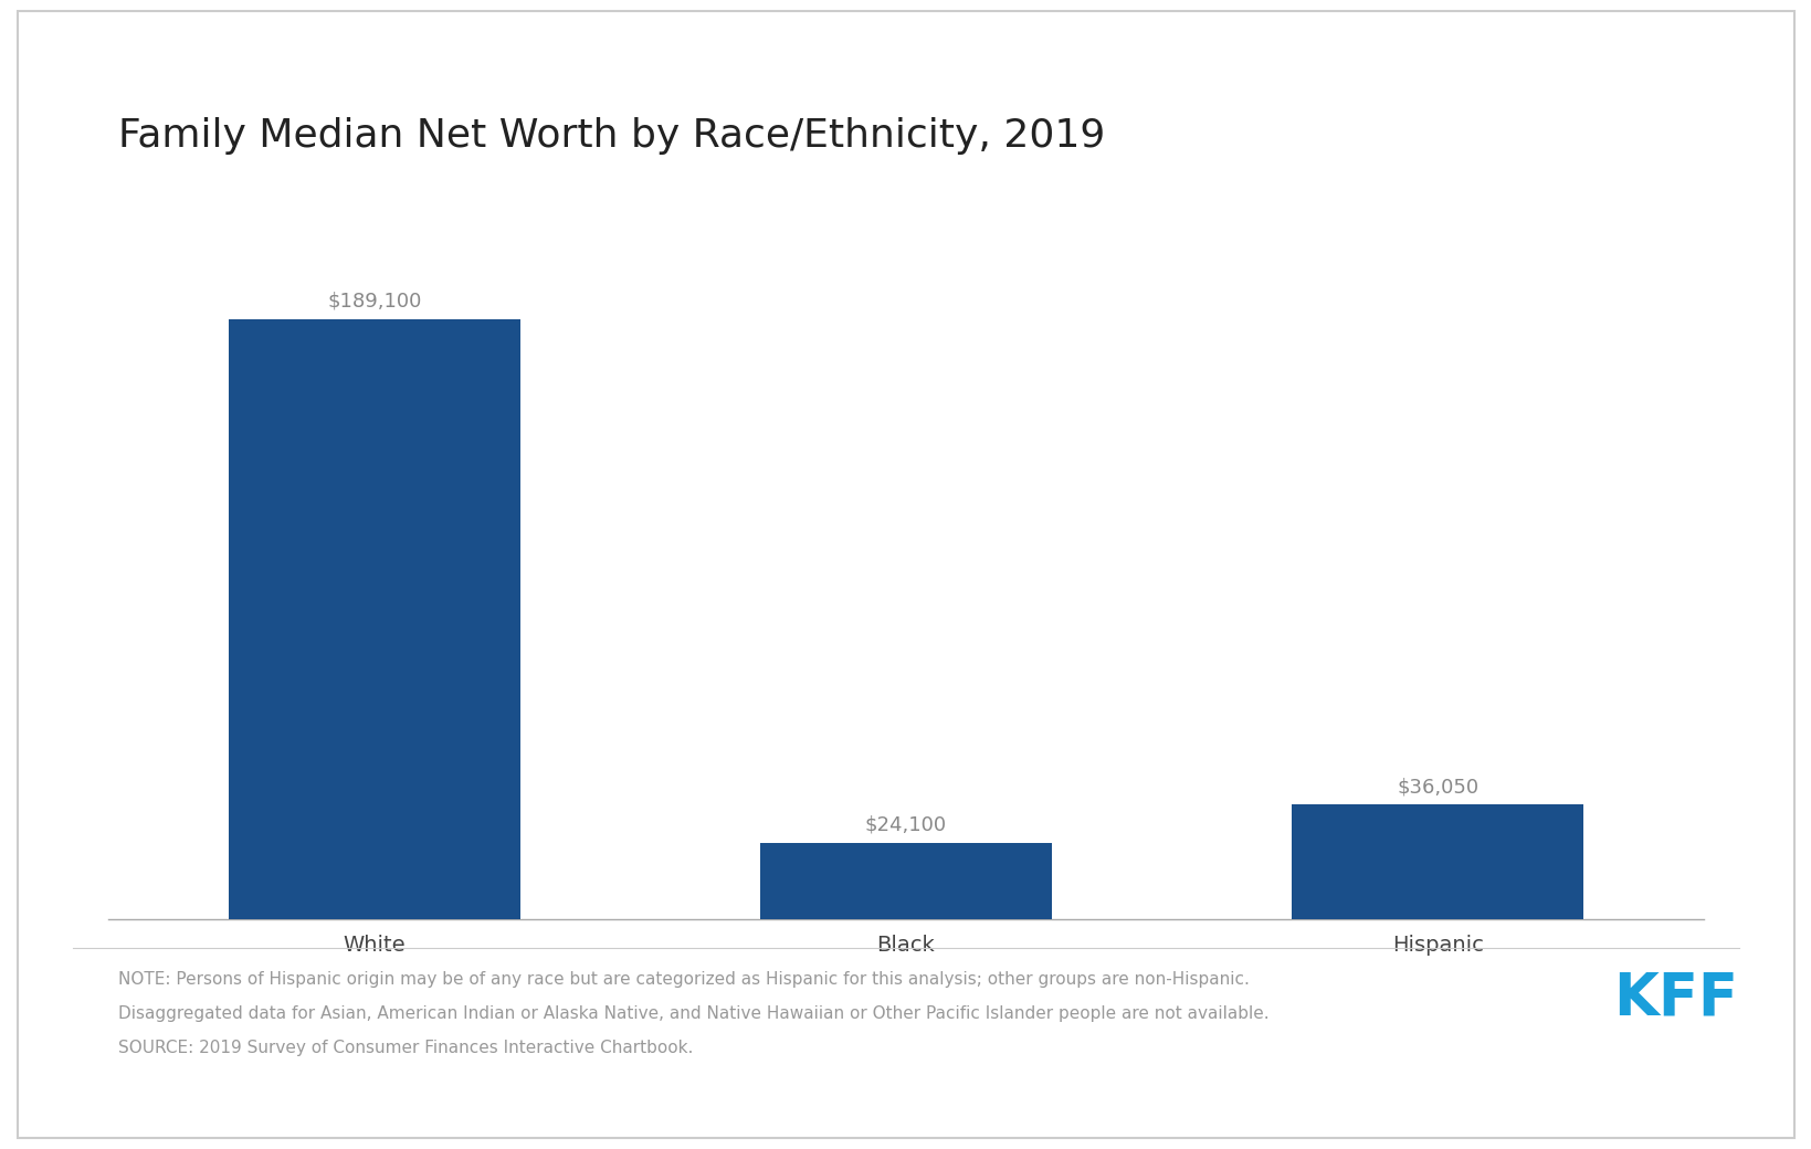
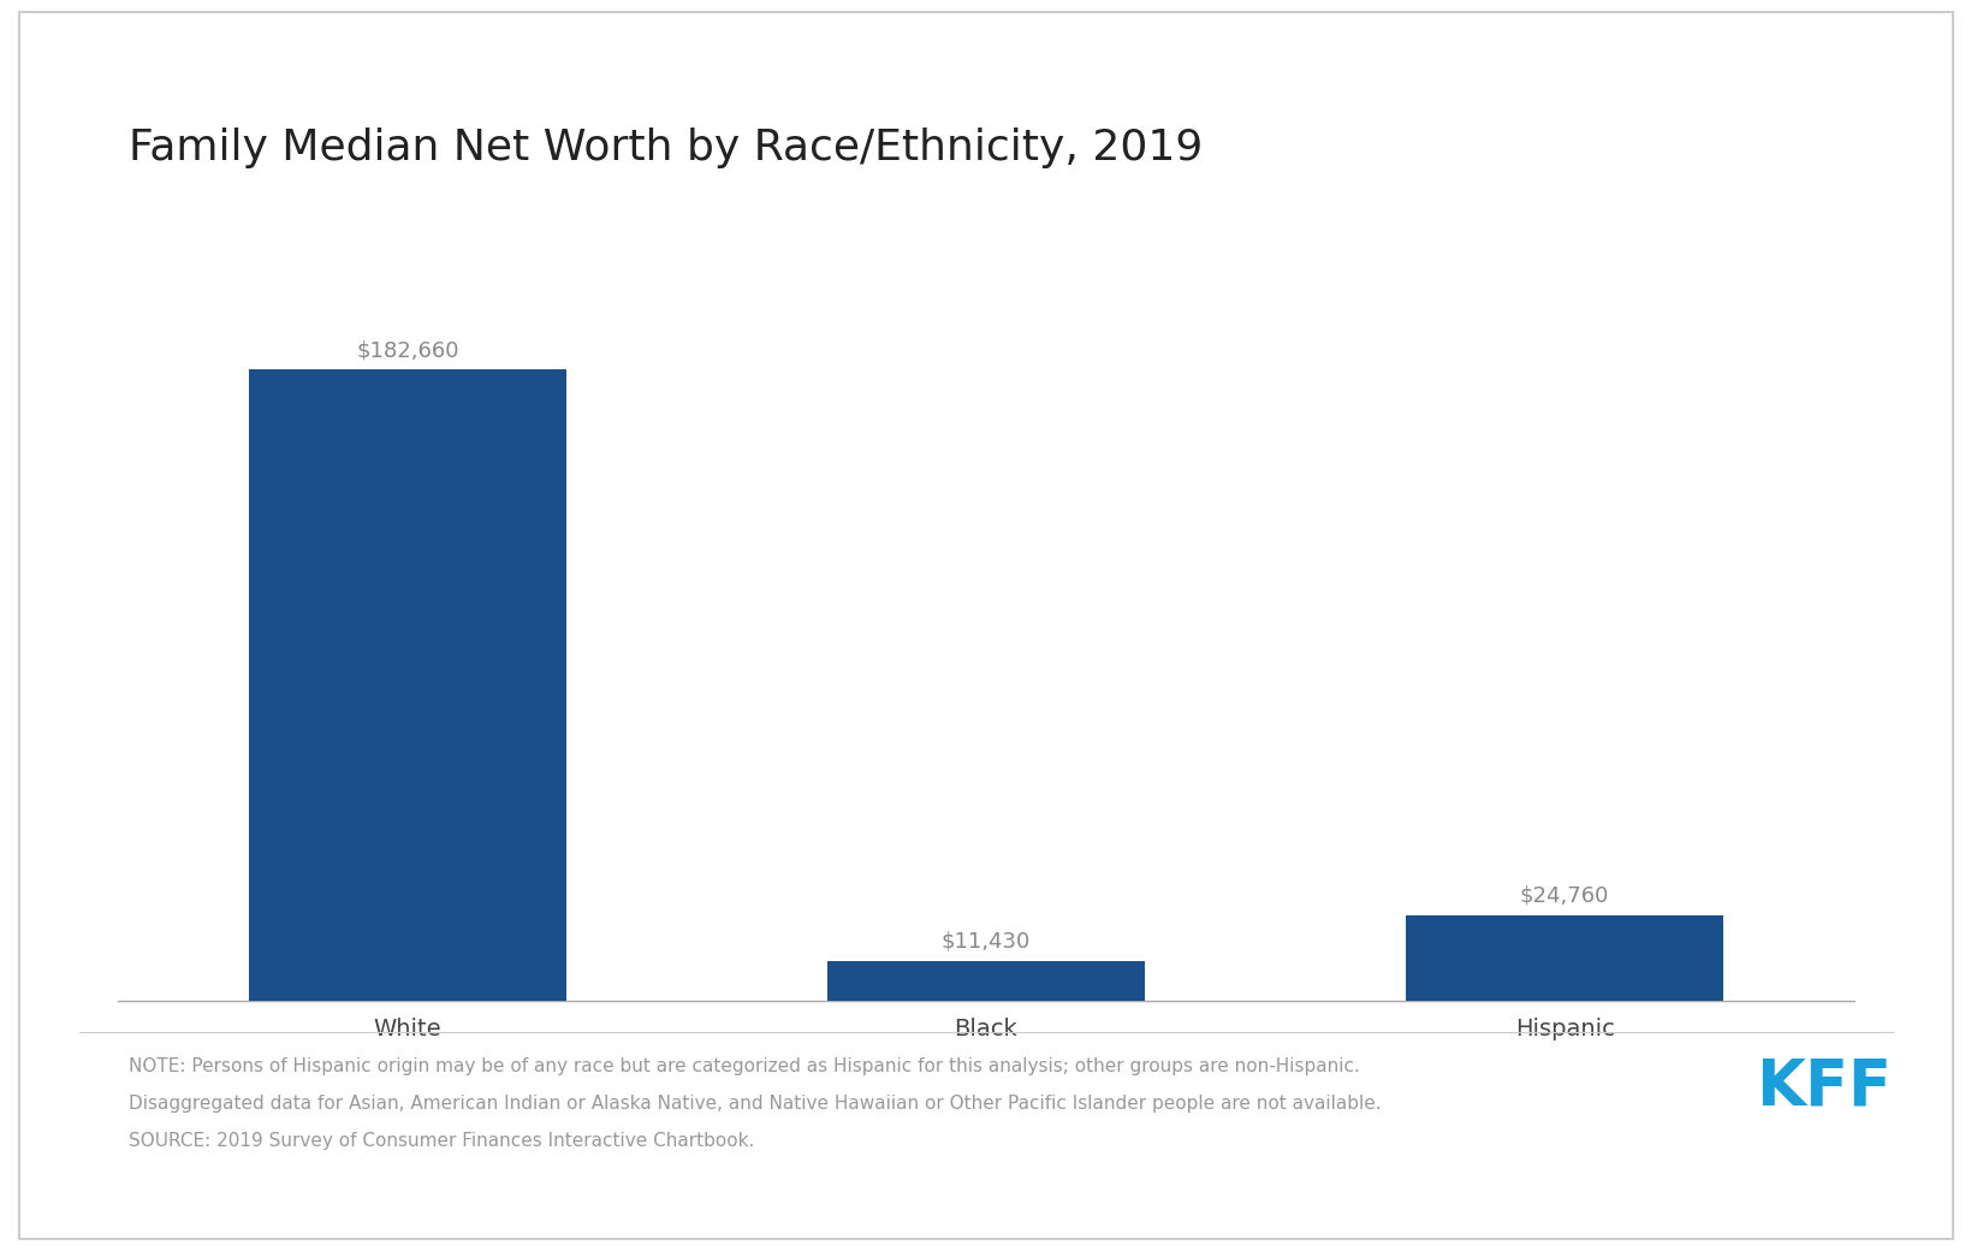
White: $189,100 -> $182,660
Black: $24,100 -> $11,430
Hispanic: $36,050 -> $24,760
